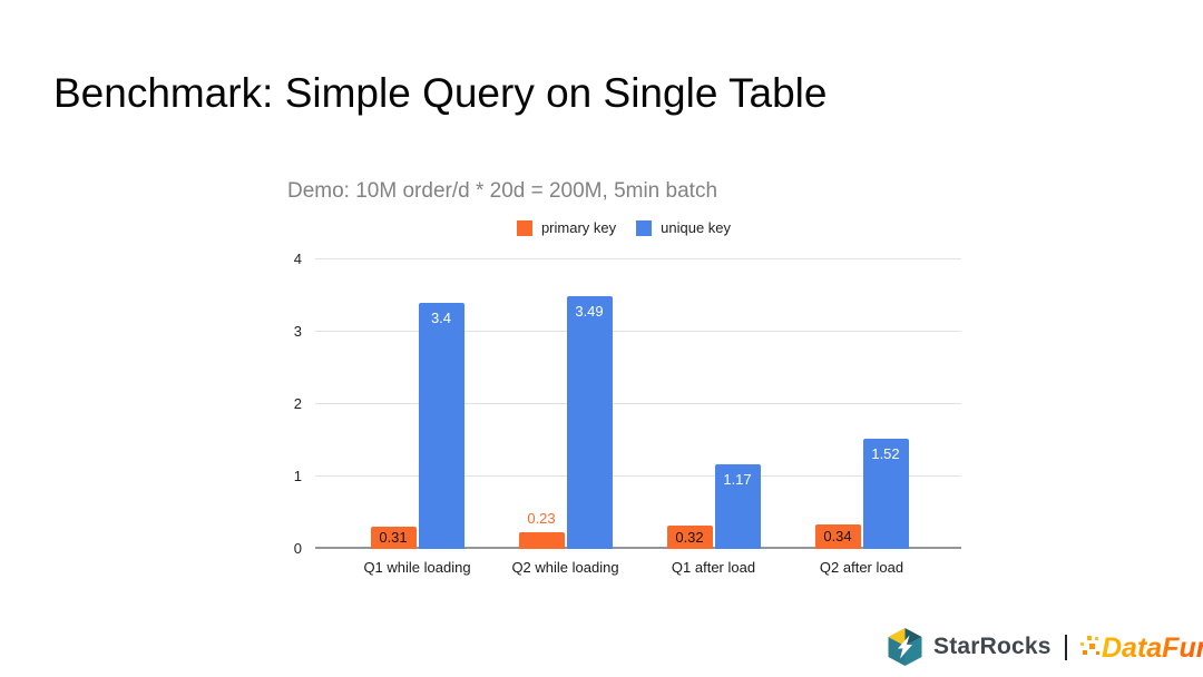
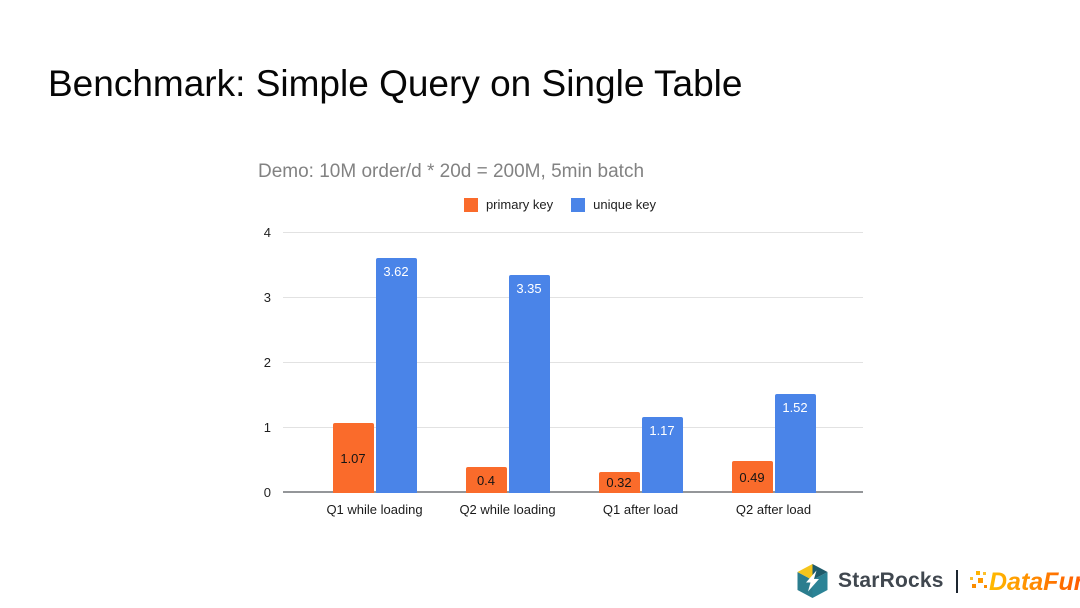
primary key/Q1 while loading: 0.31 -> 1.07
unique key/Q1 while loading: 3.4 -> 3.62
primary key/Q2 while loading: 0.23 -> 0.4
unique key/Q2 while loading: 3.49 -> 3.35
primary key/Q2 after load: 0.34 -> 0.49
